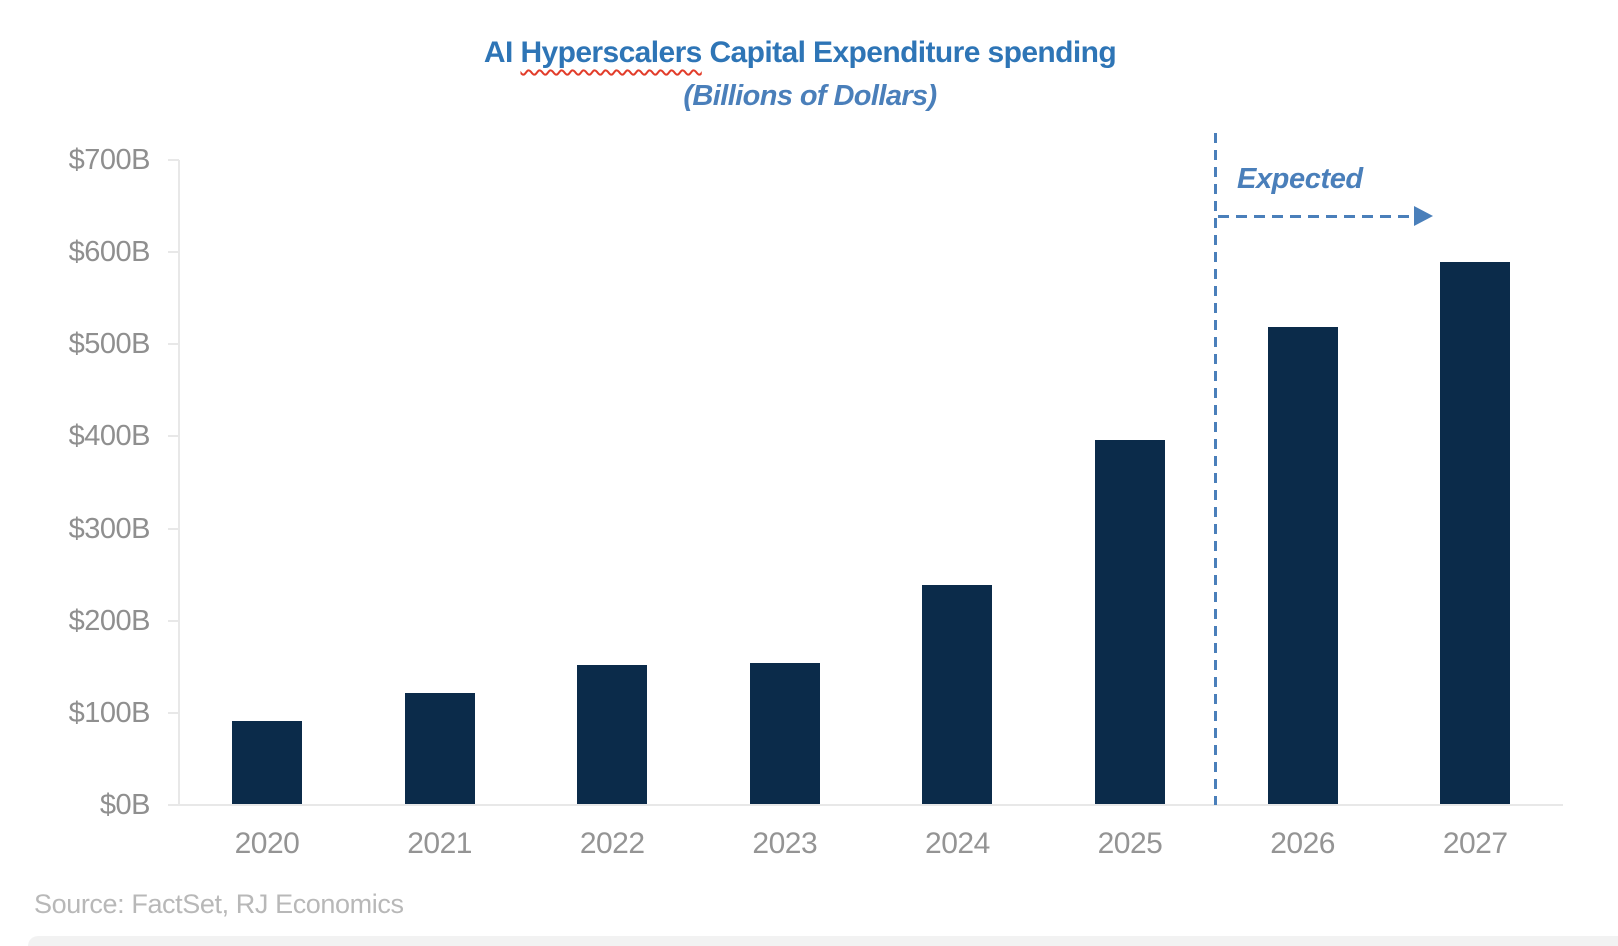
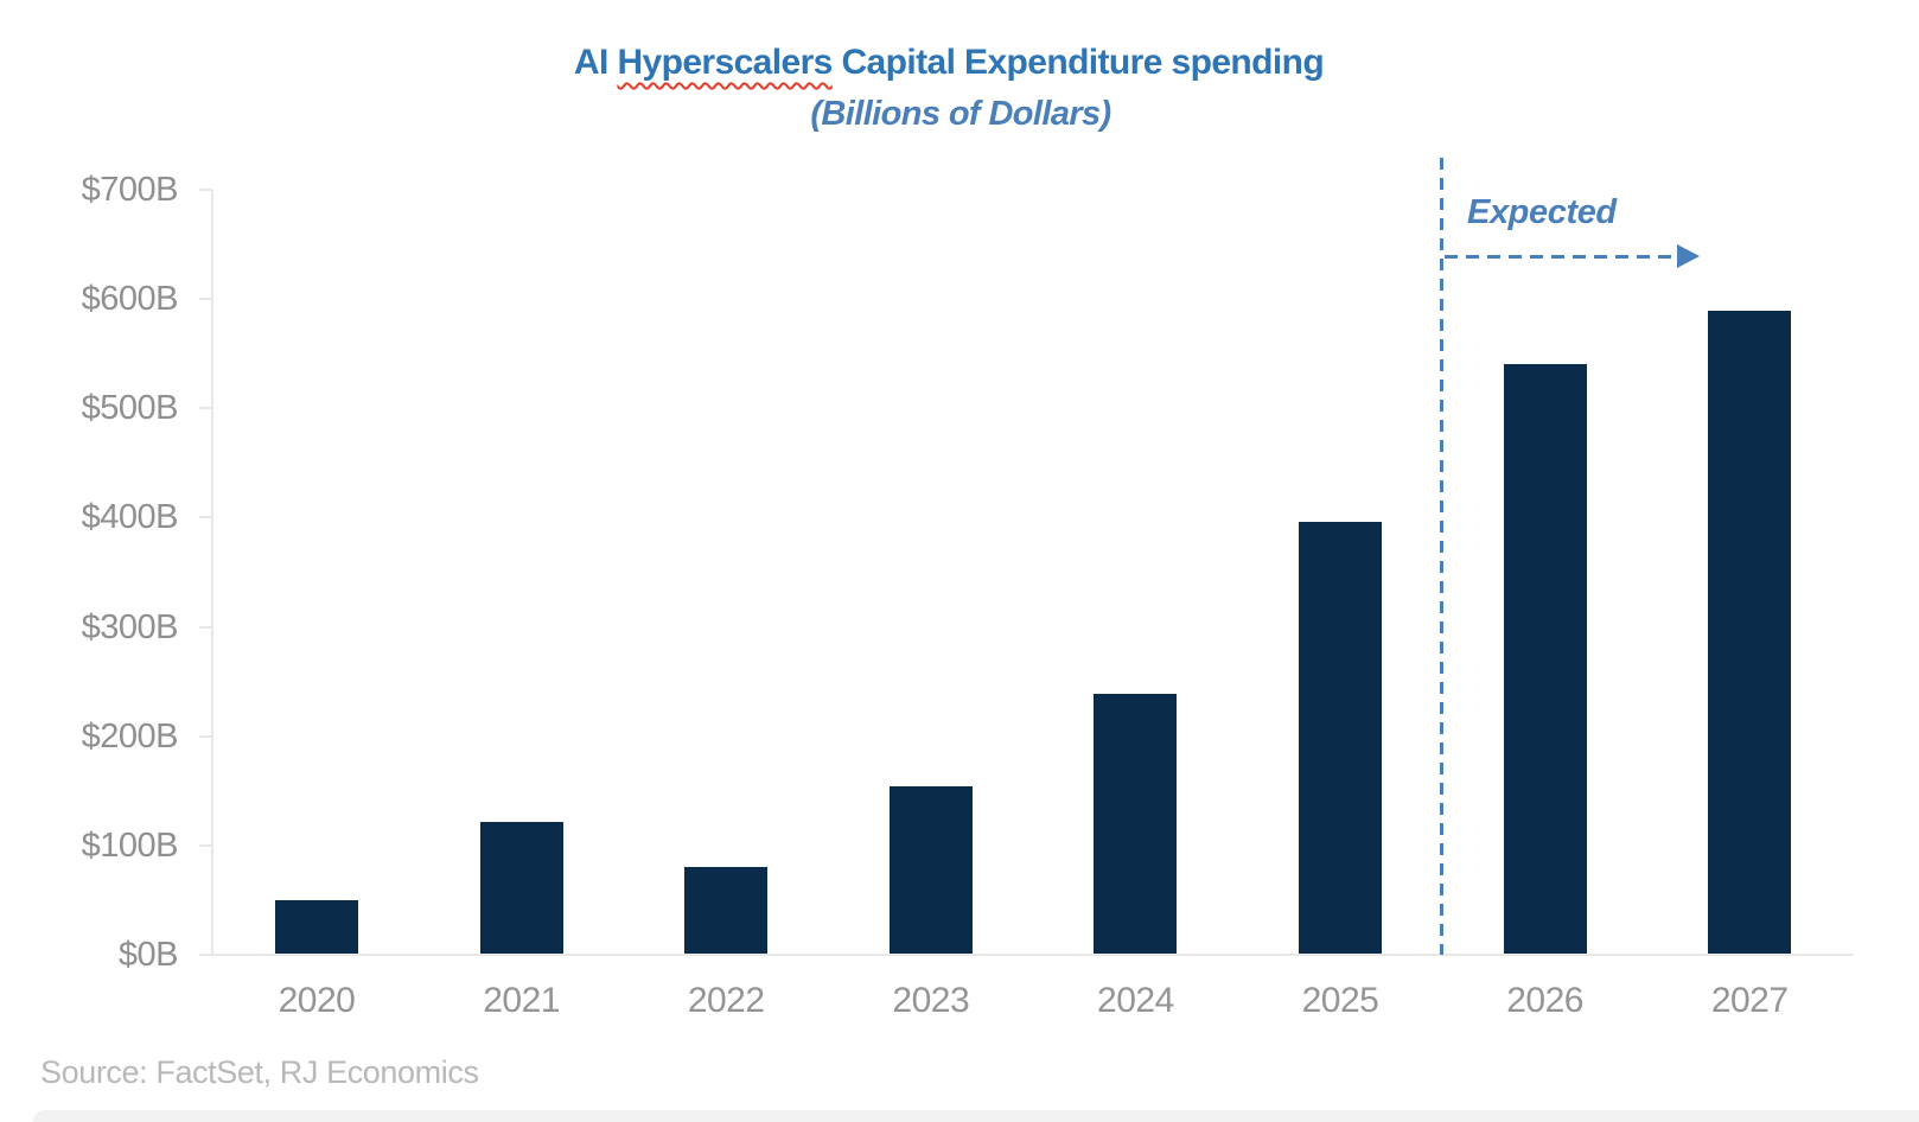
2020: $90B -> $50B
2022: $150B -> $80B
2026: $520B -> $540B
